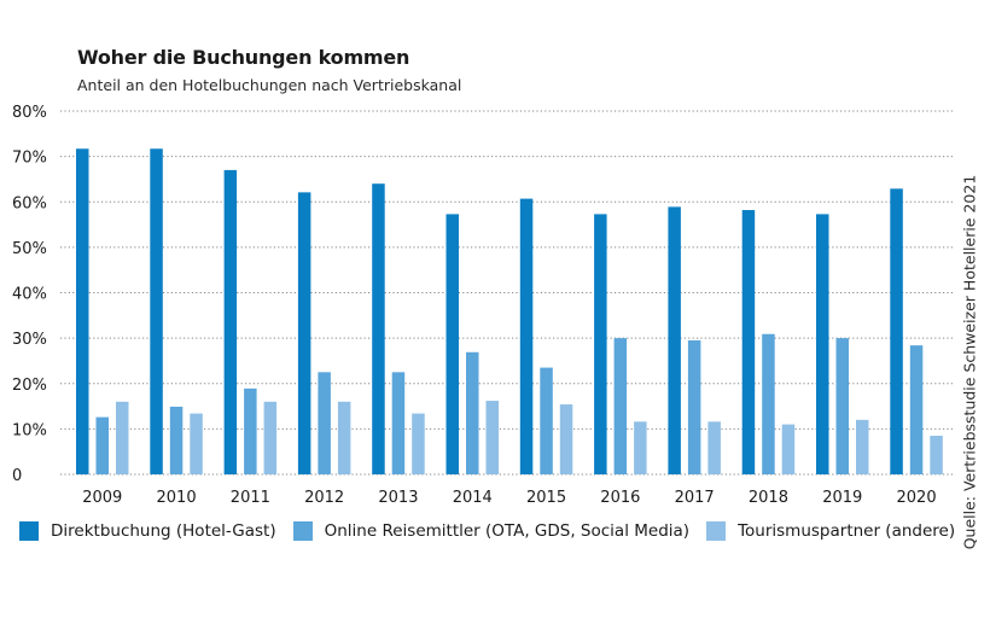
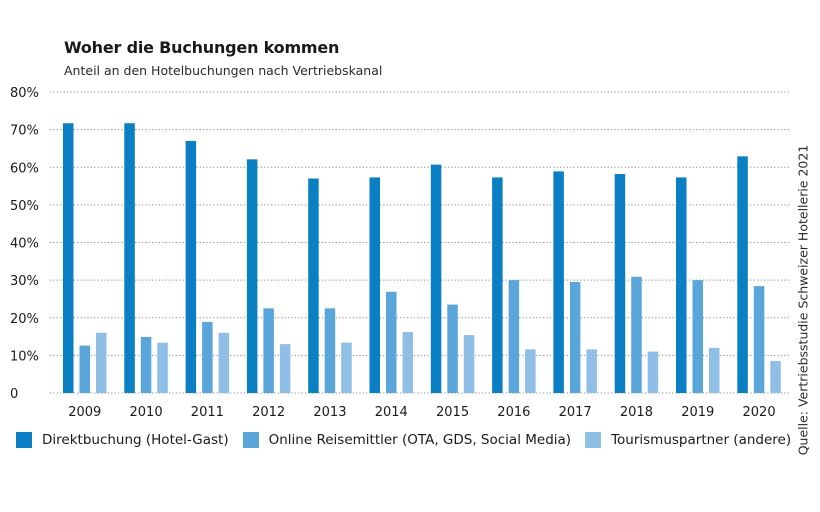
Tourismuspartner (andere)/2012: 16% -> 13%
Direktbuchung (Hotel-Gast)/2013: 64% -> 57%
